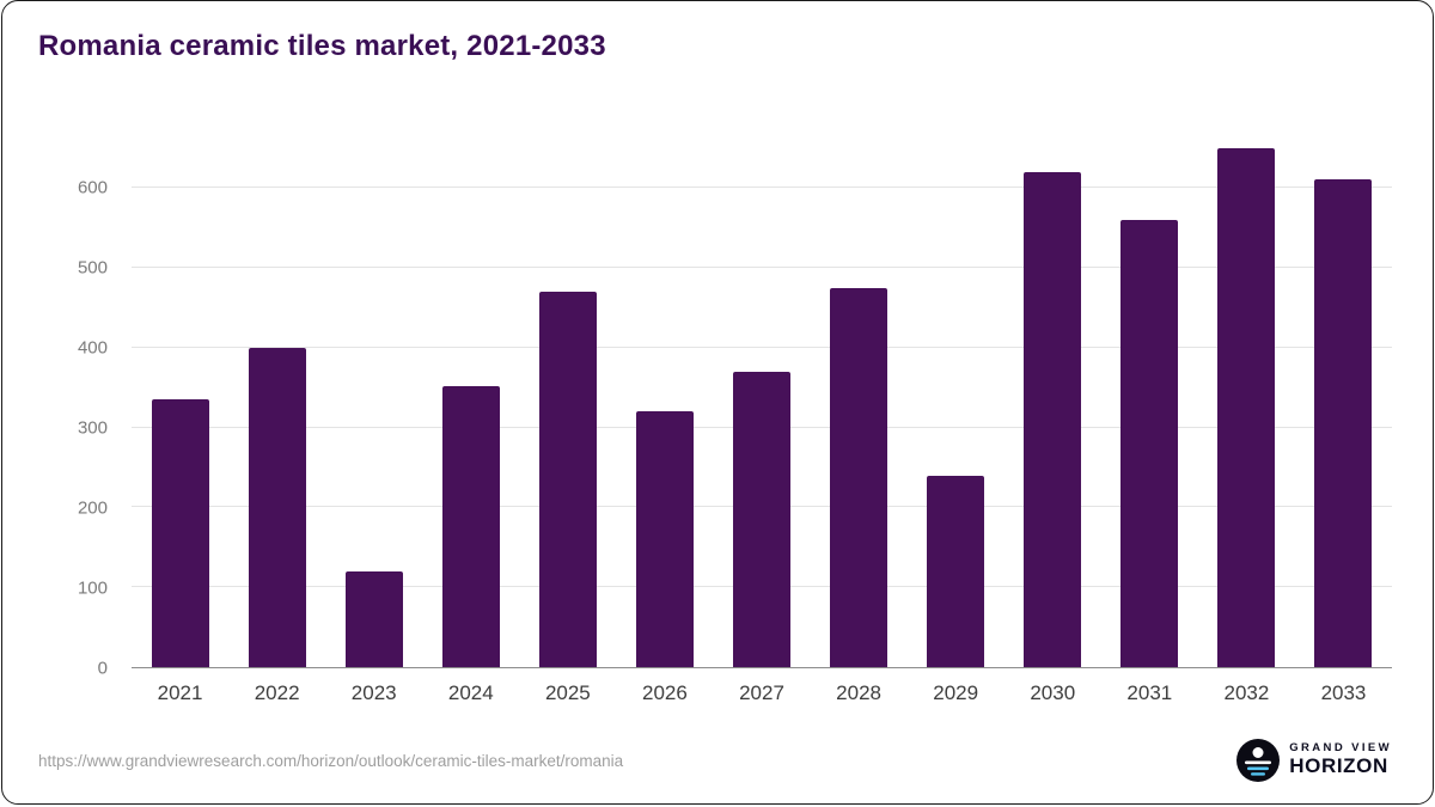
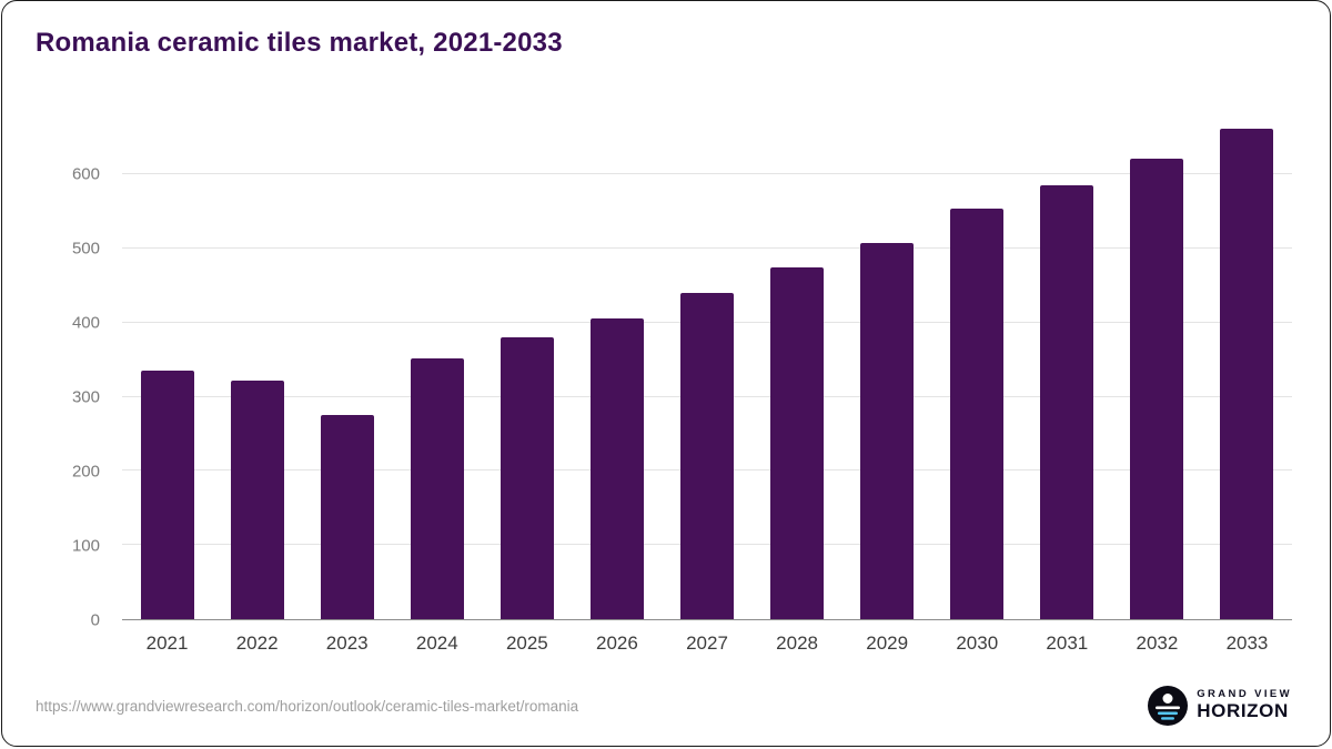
2022: 400 -> 320
2023: 120 -> 280
2025: 470 -> 380
2026: 320 -> 410
2027: 370 -> 440
2029: 240 -> 510
2030: 620 -> 550
2031: 560 -> 580
2032: 650 -> 620
2033: 610 -> 660
